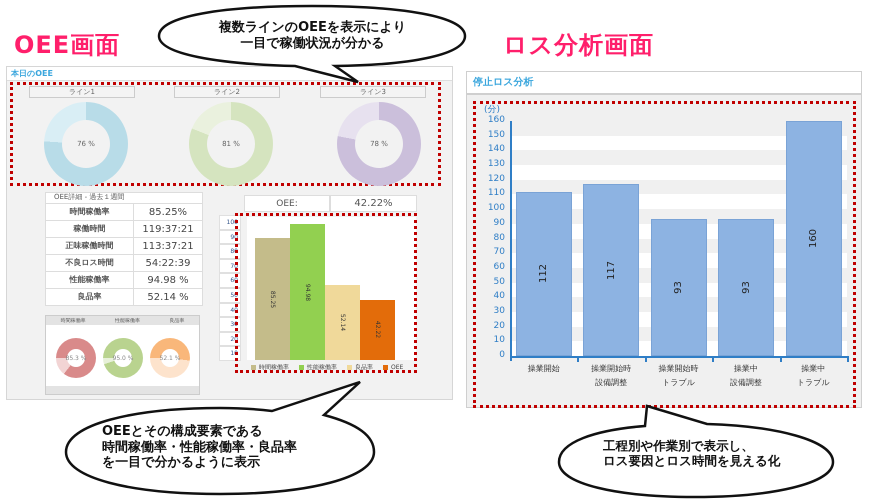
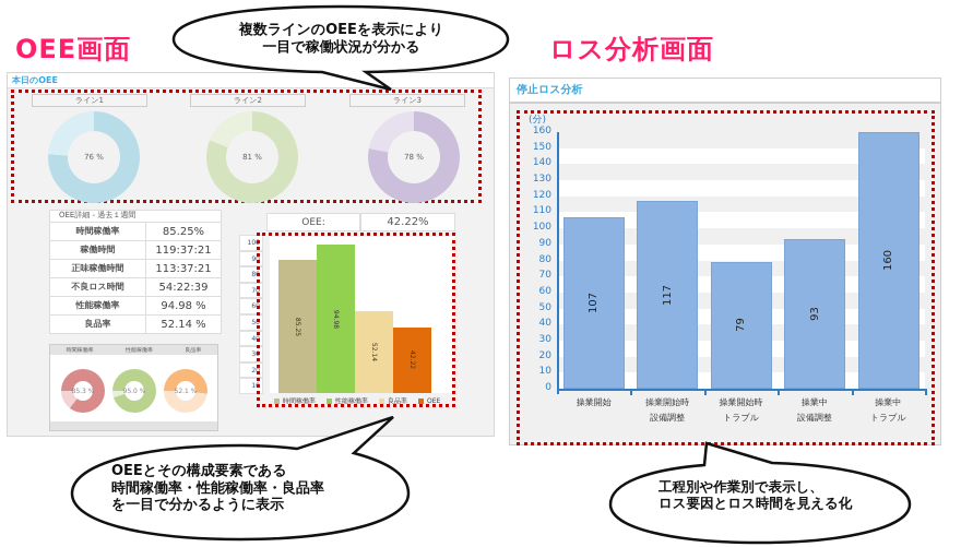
停止ロス分析/操業開始: 112 -> 107
停止ロス分析/操業開始時 トラブル: 93 -> 79
